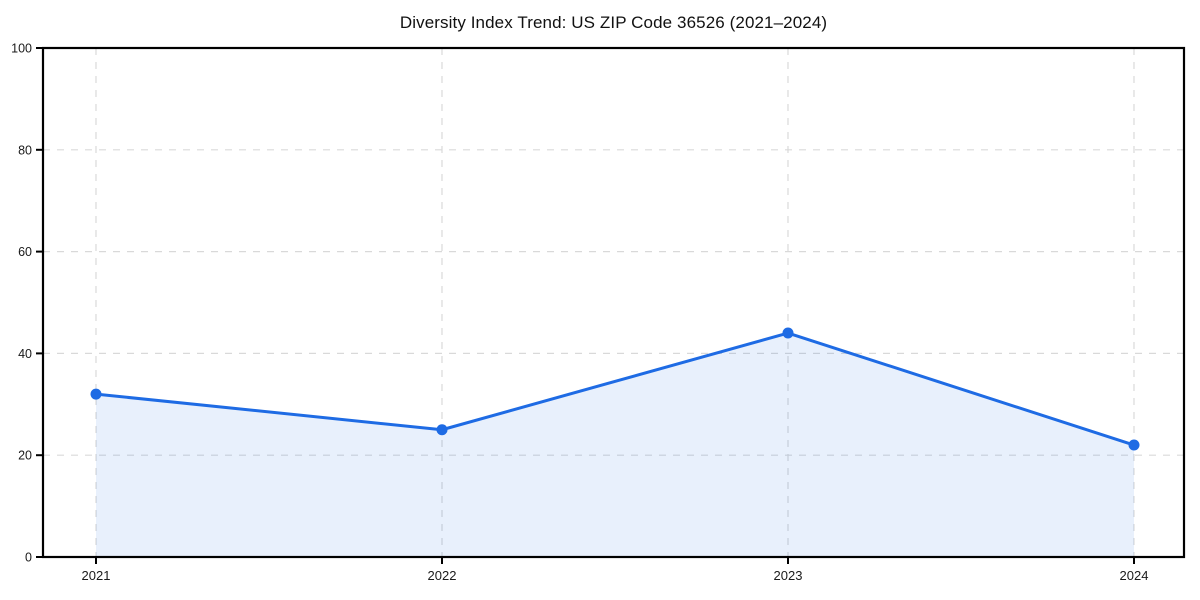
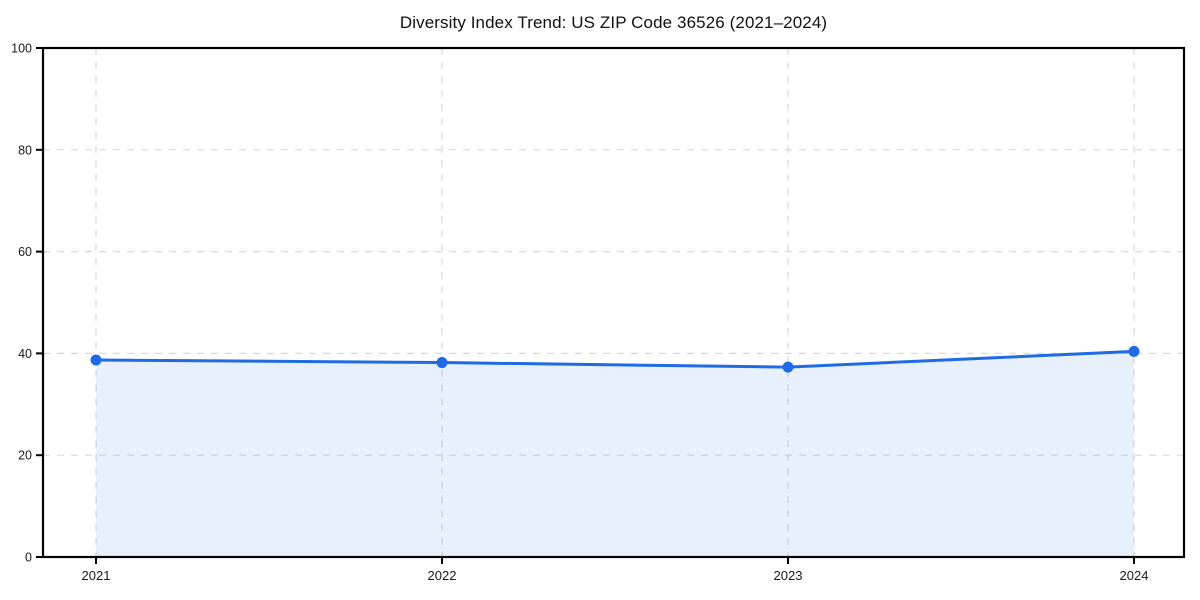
2021: 32 -> 39
2022: 25 -> 38
2023: 44 -> 37
2024: 22 -> 40
